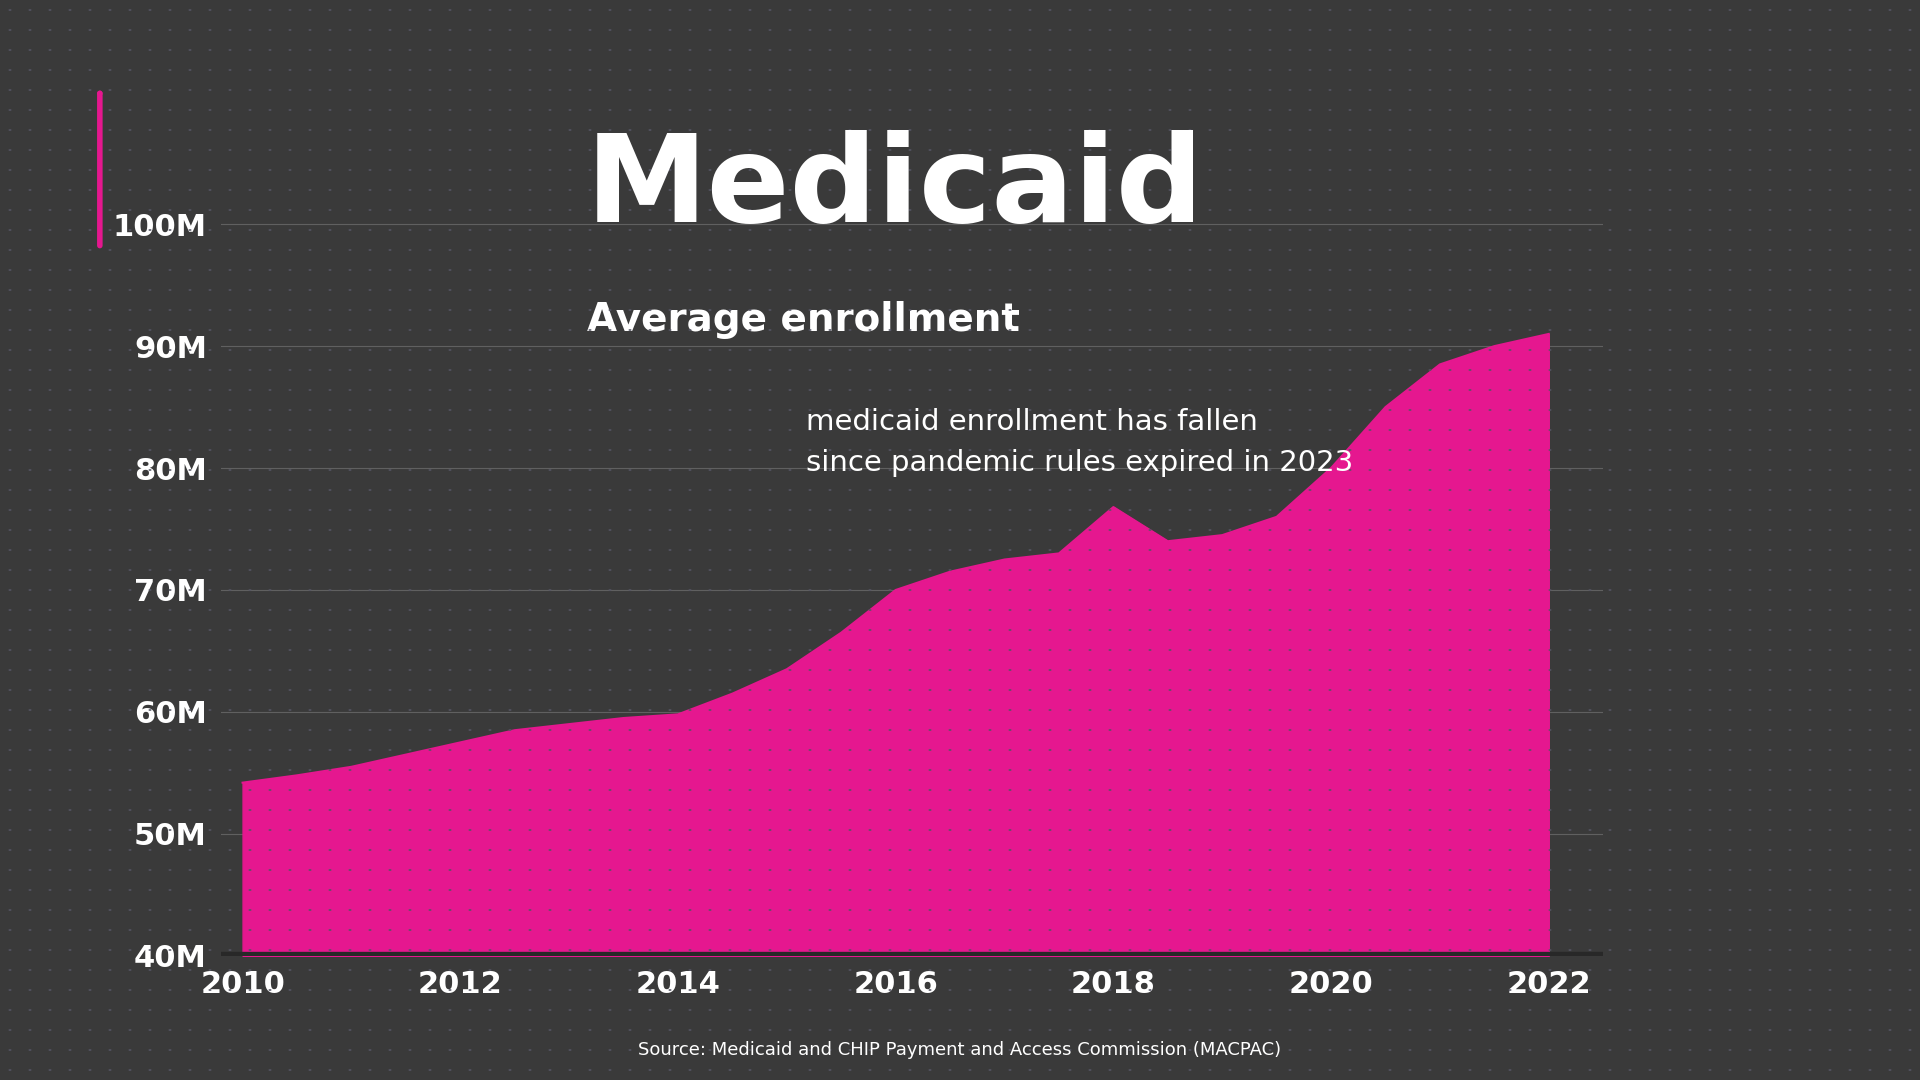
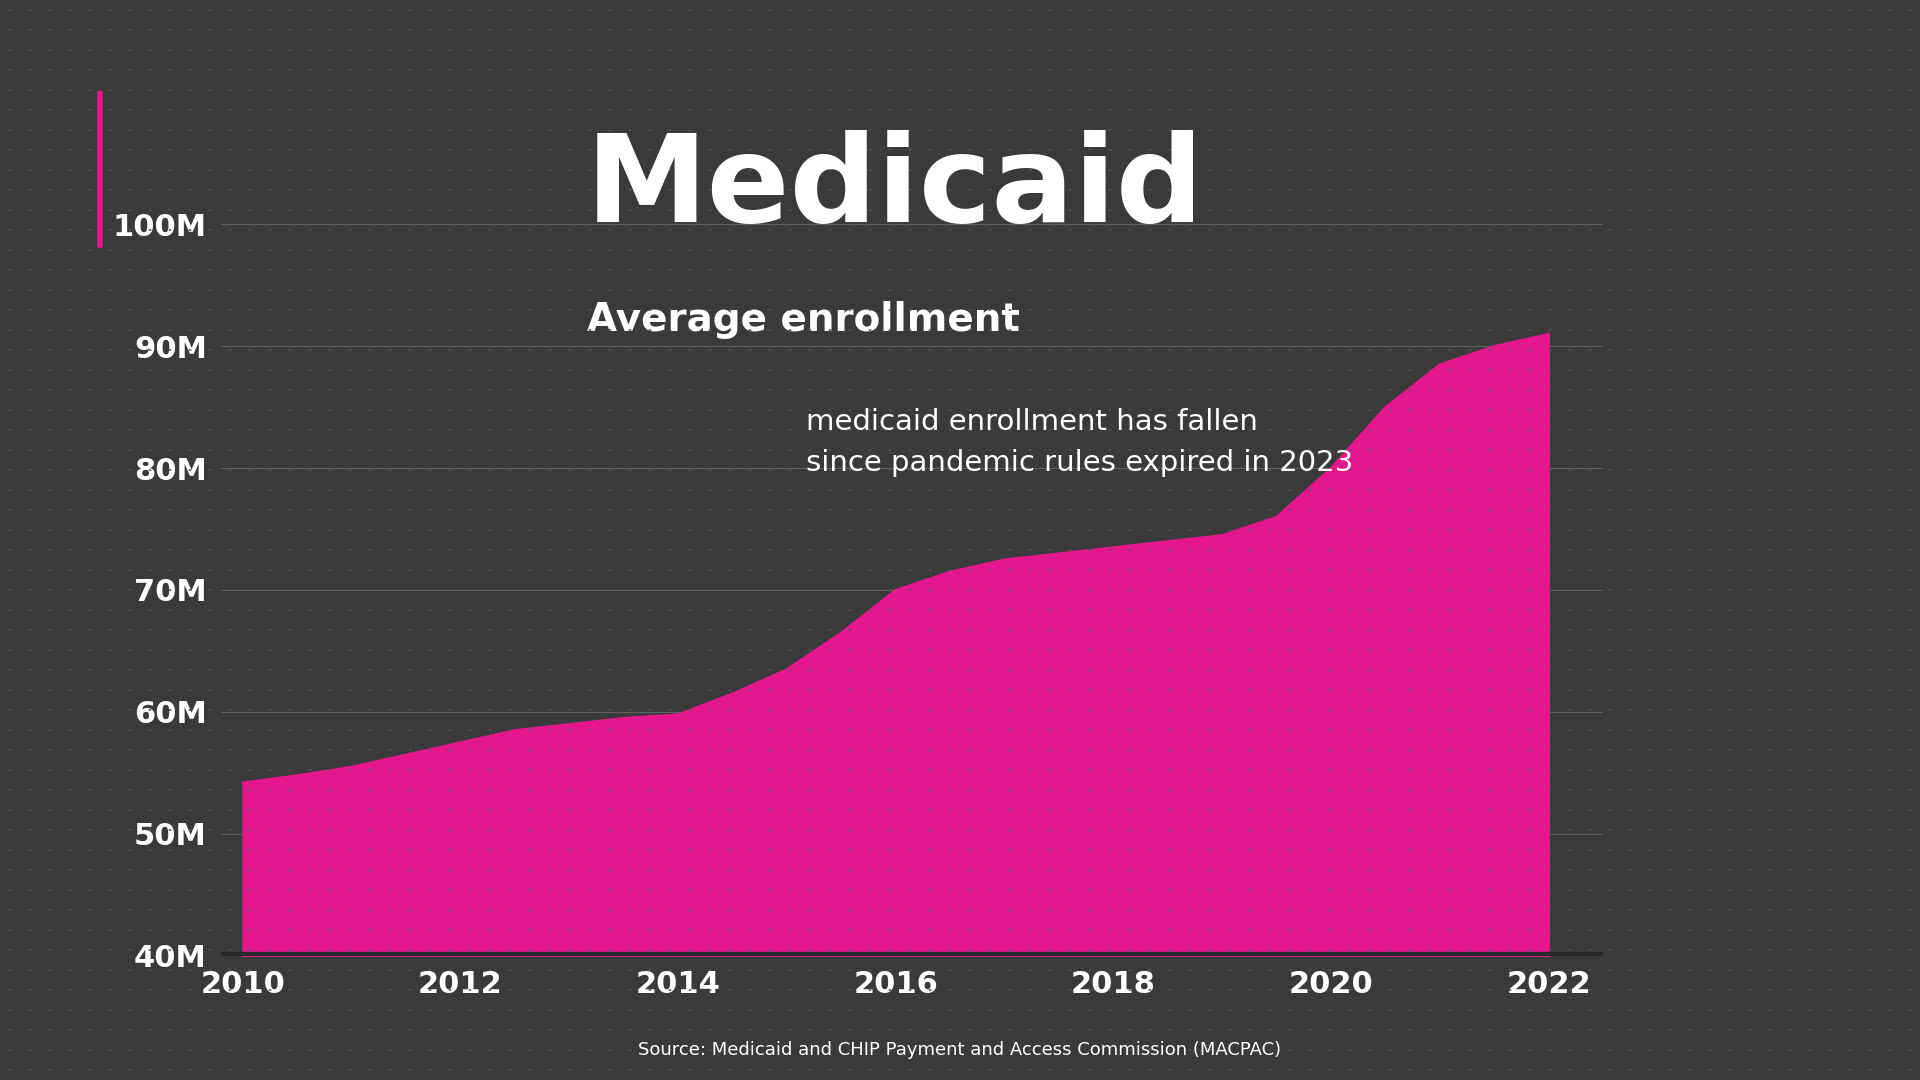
2018: 76.8M -> 73.5M
